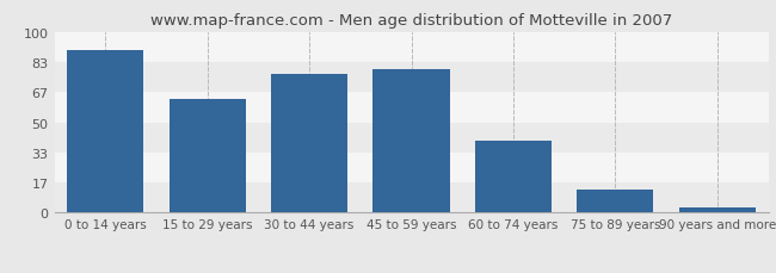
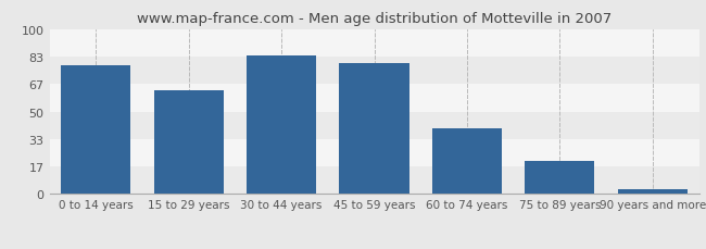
0 to 14 years: 90 -> 78
30 to 44 years: 77 -> 84
75 to 89 years: 13 -> 20
